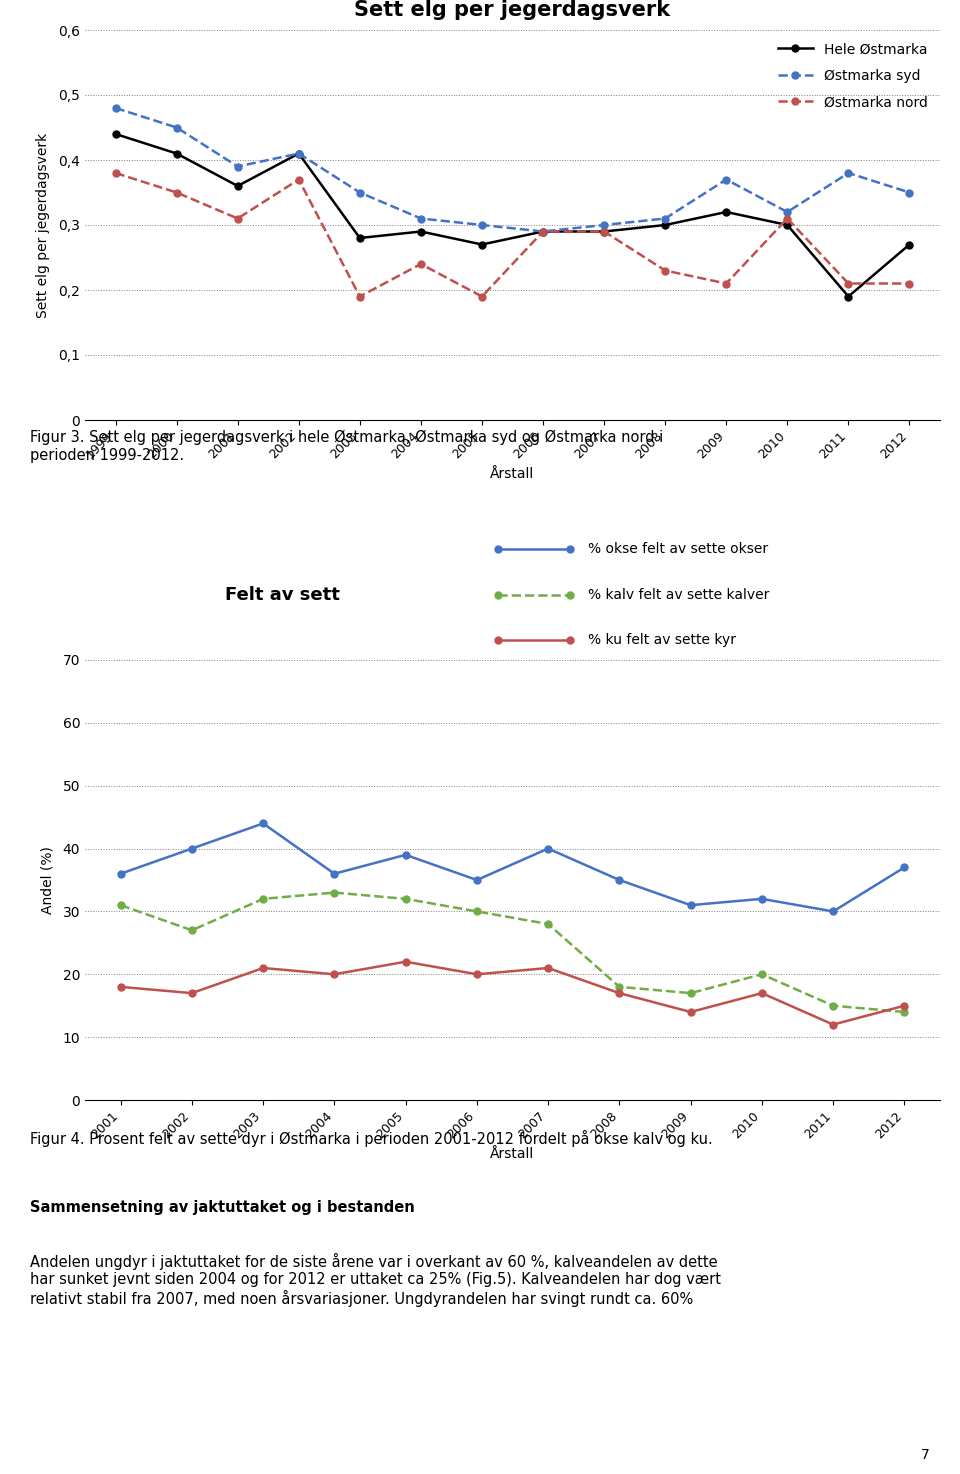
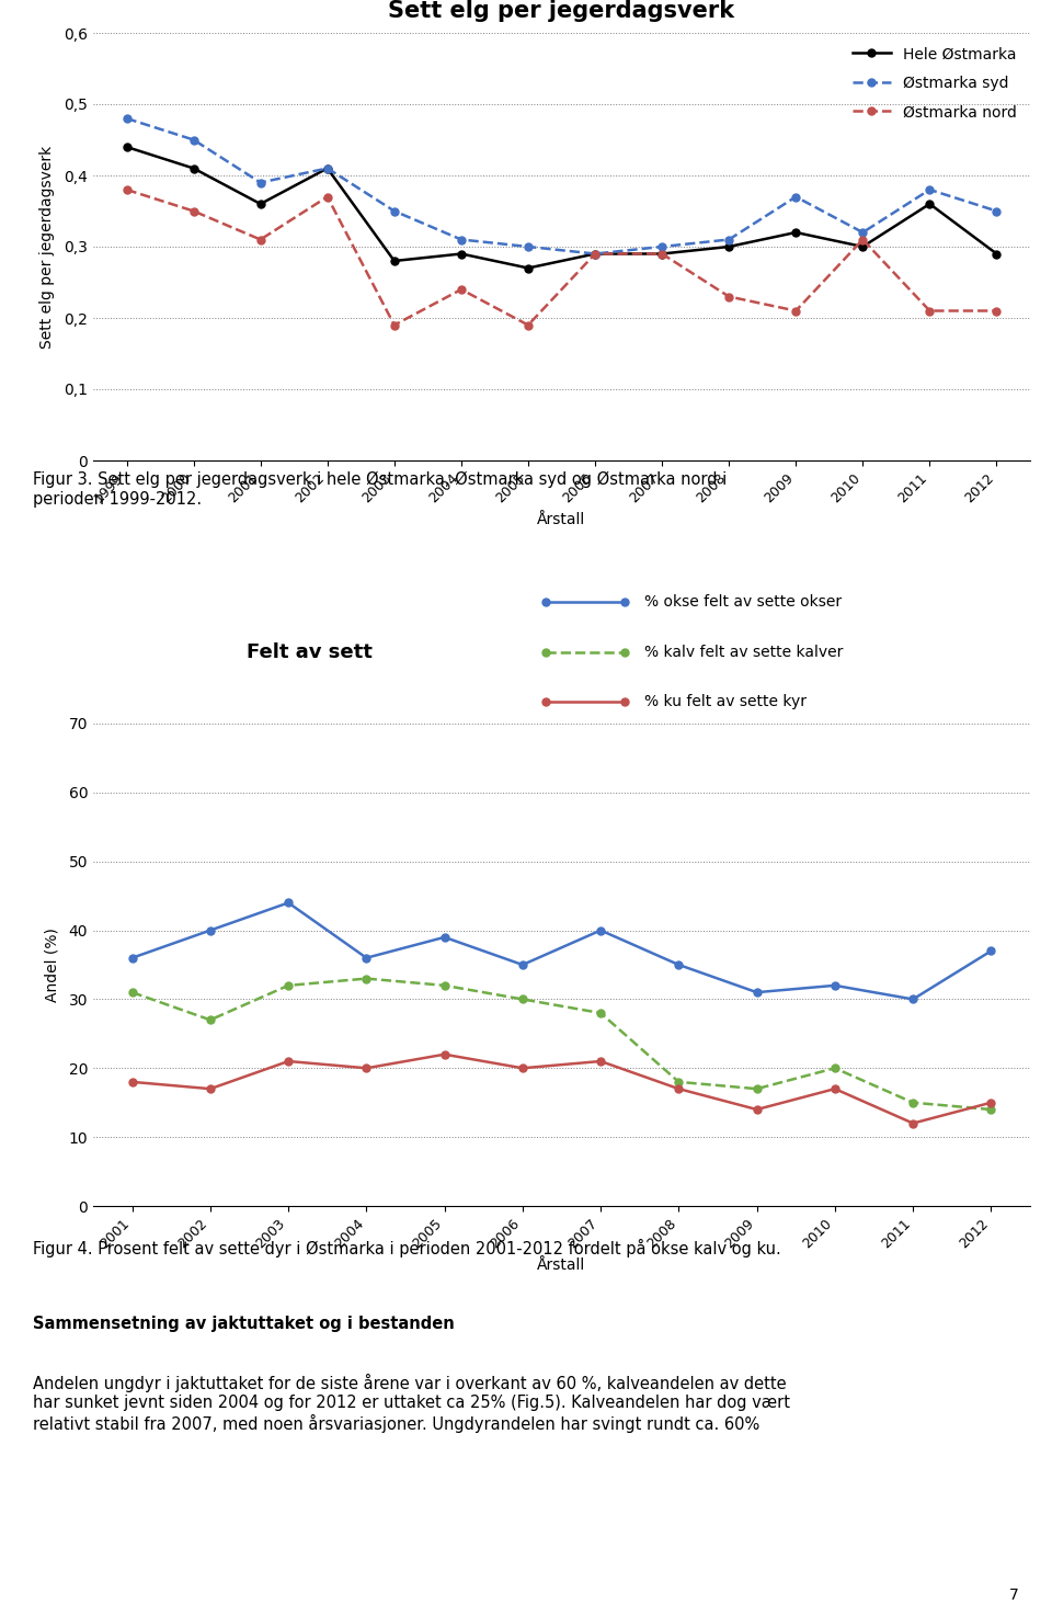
Sett elg per jegerdagsverk/Hele Østmarka/2011: 0,19 -> 0,36
Sett elg per jegerdagsverk/Hele Østmarka/2012: 0,27 -> 0,29
